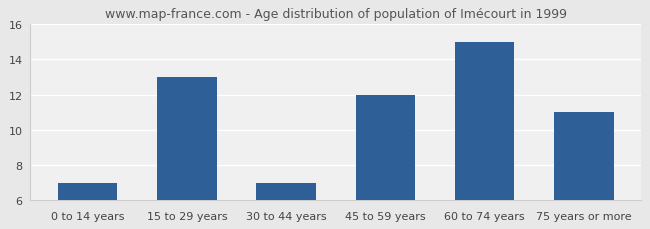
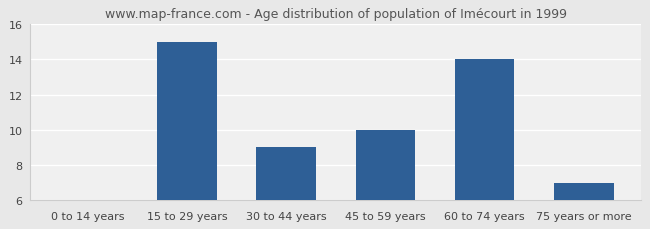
0 to 14 years: 7 -> 6
15 to 29 years: 13 -> 15
30 to 44 years: 7 -> 9
45 to 59 years: 12 -> 10
60 to 74 years: 15 -> 14
75 years or more: 11 -> 7
